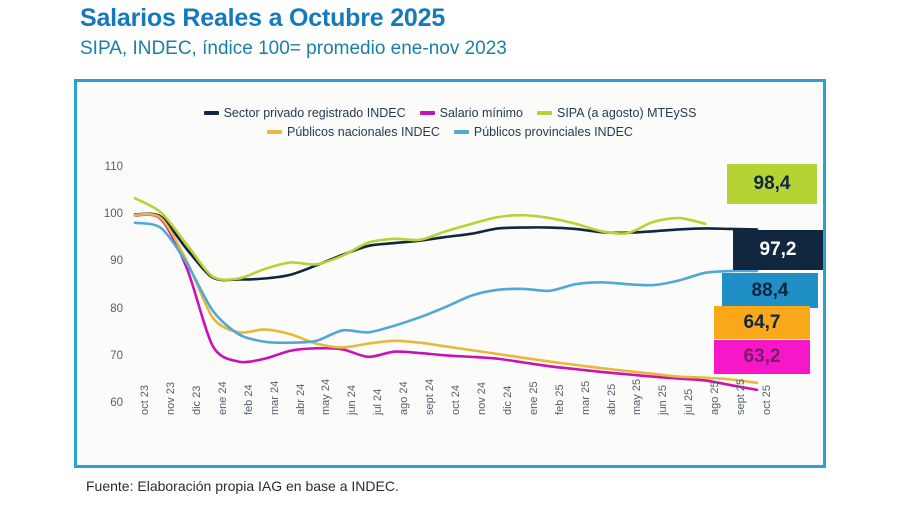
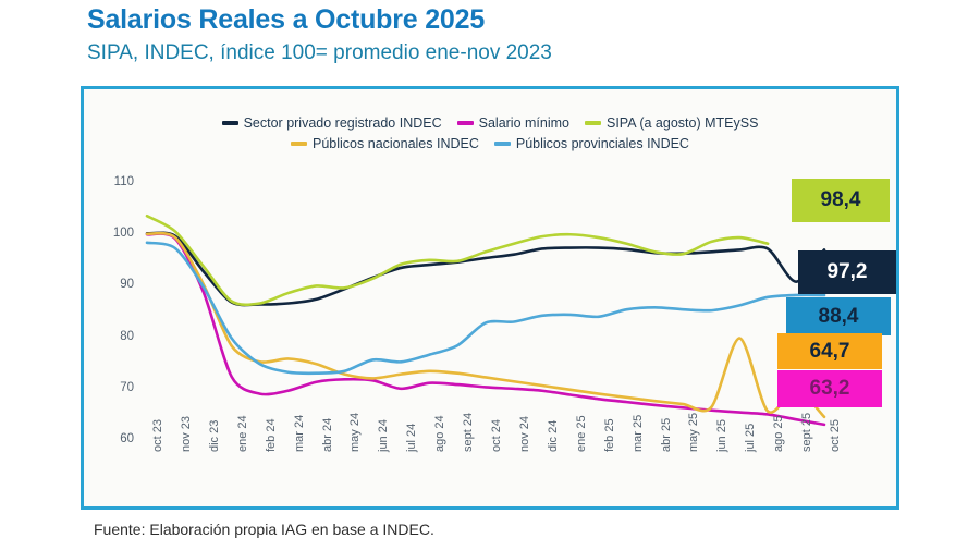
Públicos provinciales INDEC/oct 24: 81 -> 83
Públicos nacionales INDEC/jul 25: 66 -> 80
Sector privado registrado INDEC/sept 25: 97 -> 91
Públicos nacionales INDEC/sept 25: 65 -> 70
